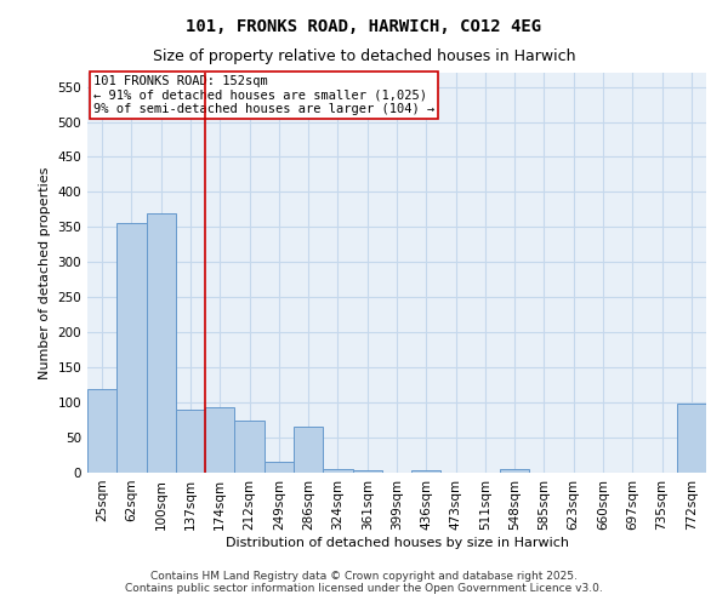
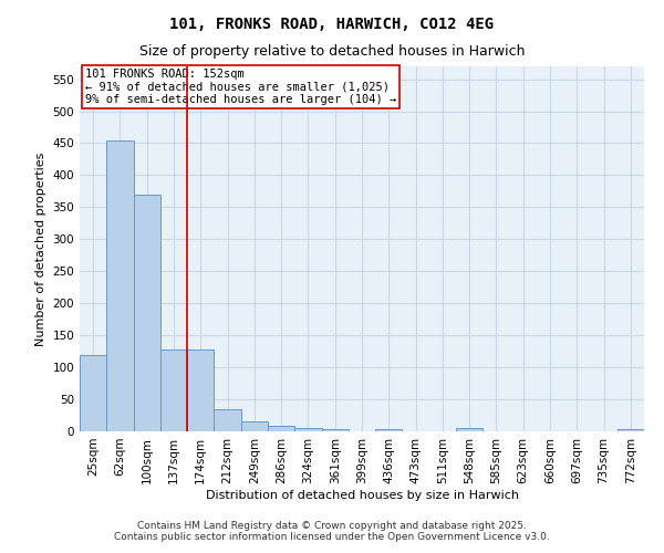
62sqm: 356 -> 455
137sqm: 90 -> 128
174sqm: 94 -> 128
212sqm: 74 -> 35
286sqm: 66 -> 8
772sqm: 98 -> 4
